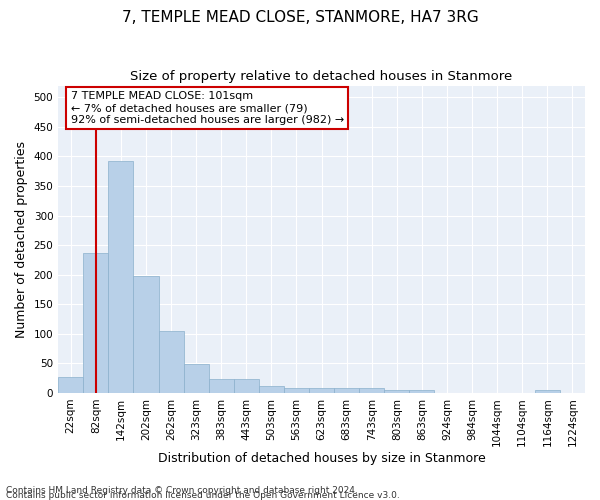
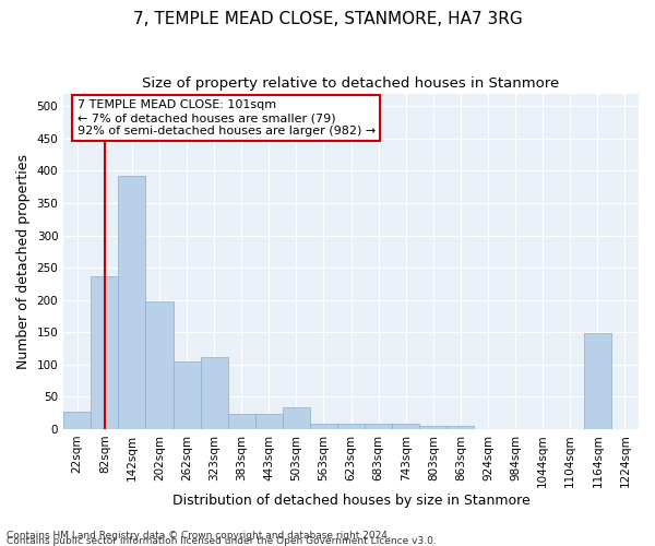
323sqm: 48 -> 112
503sqm: 11 -> 34
1164sqm: 5 -> 148
